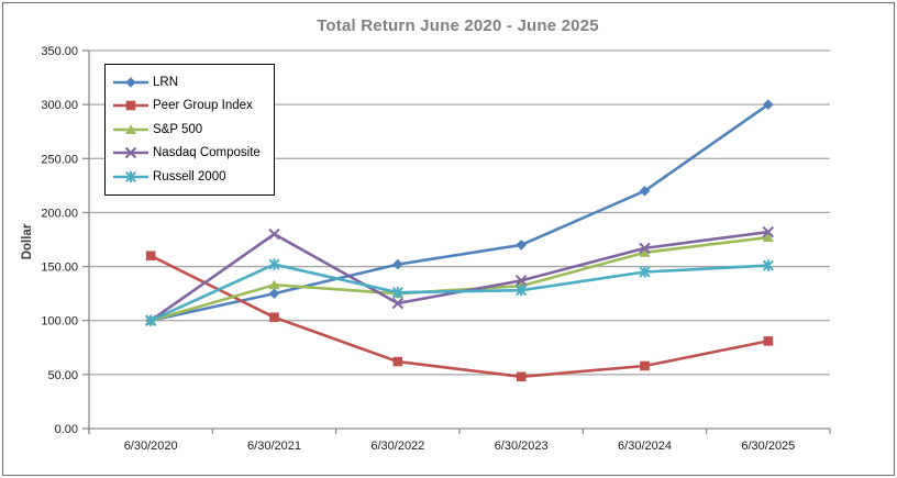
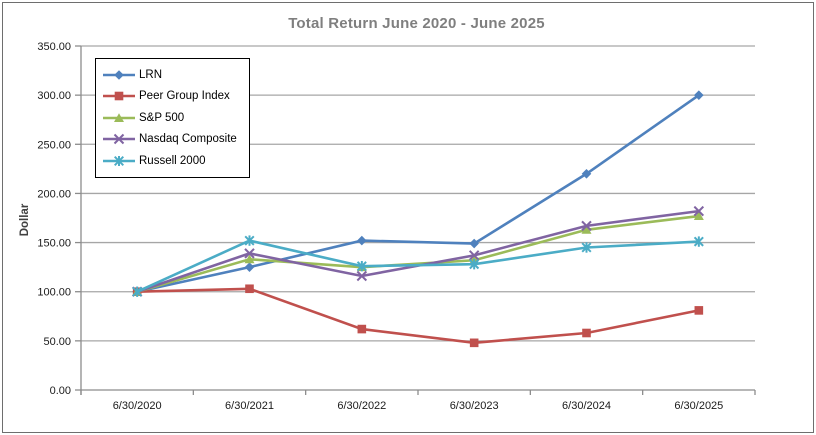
Peer Group Index/6/30/2020: 160 -> 100
Nasdaq Composite/6/30/2021: 180 -> 140
LRN/6/30/2023: 170 -> 150
